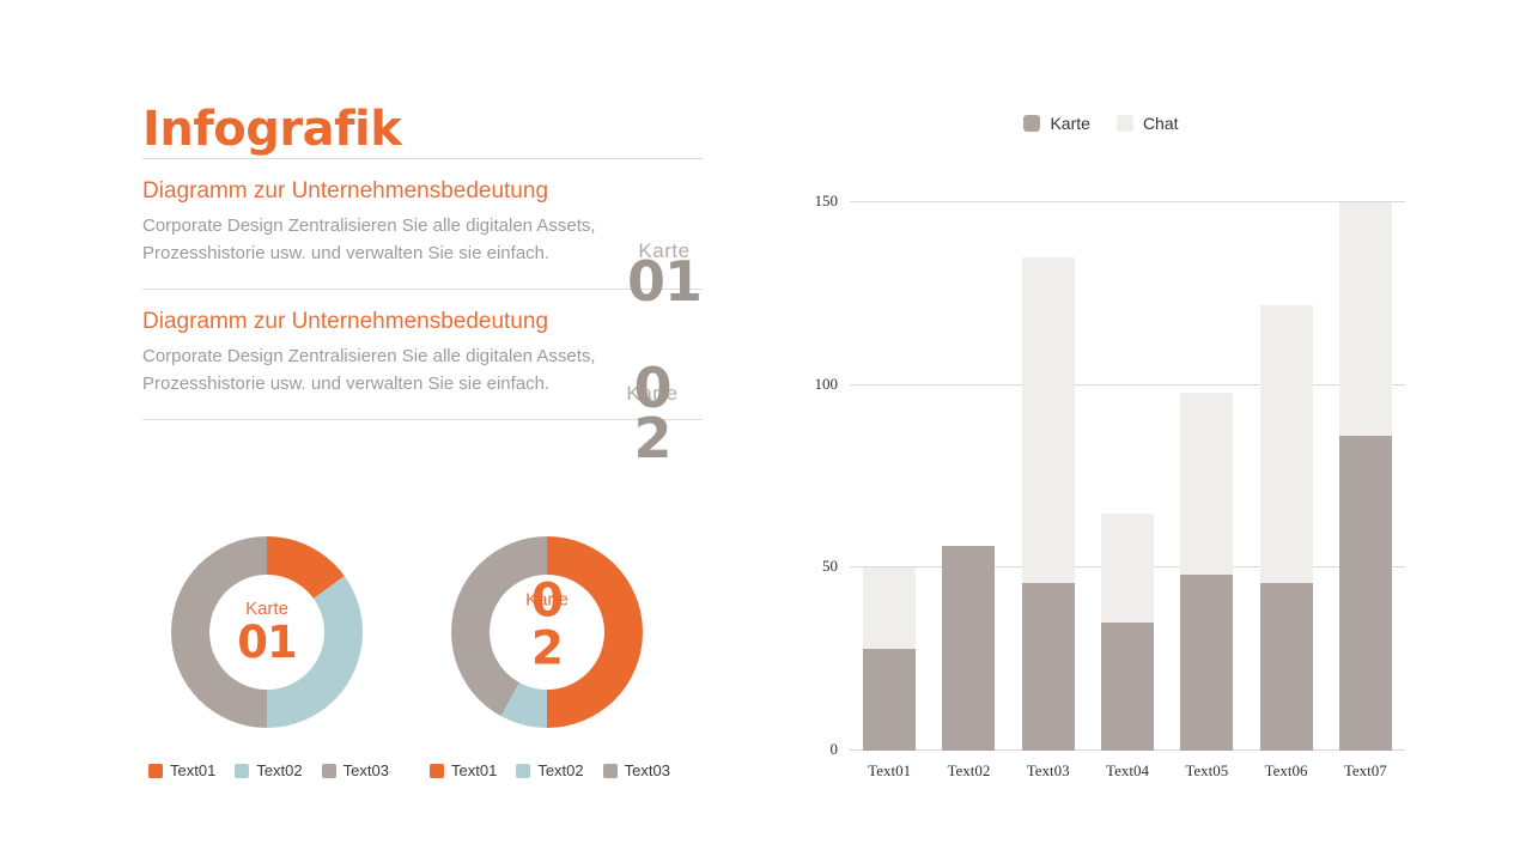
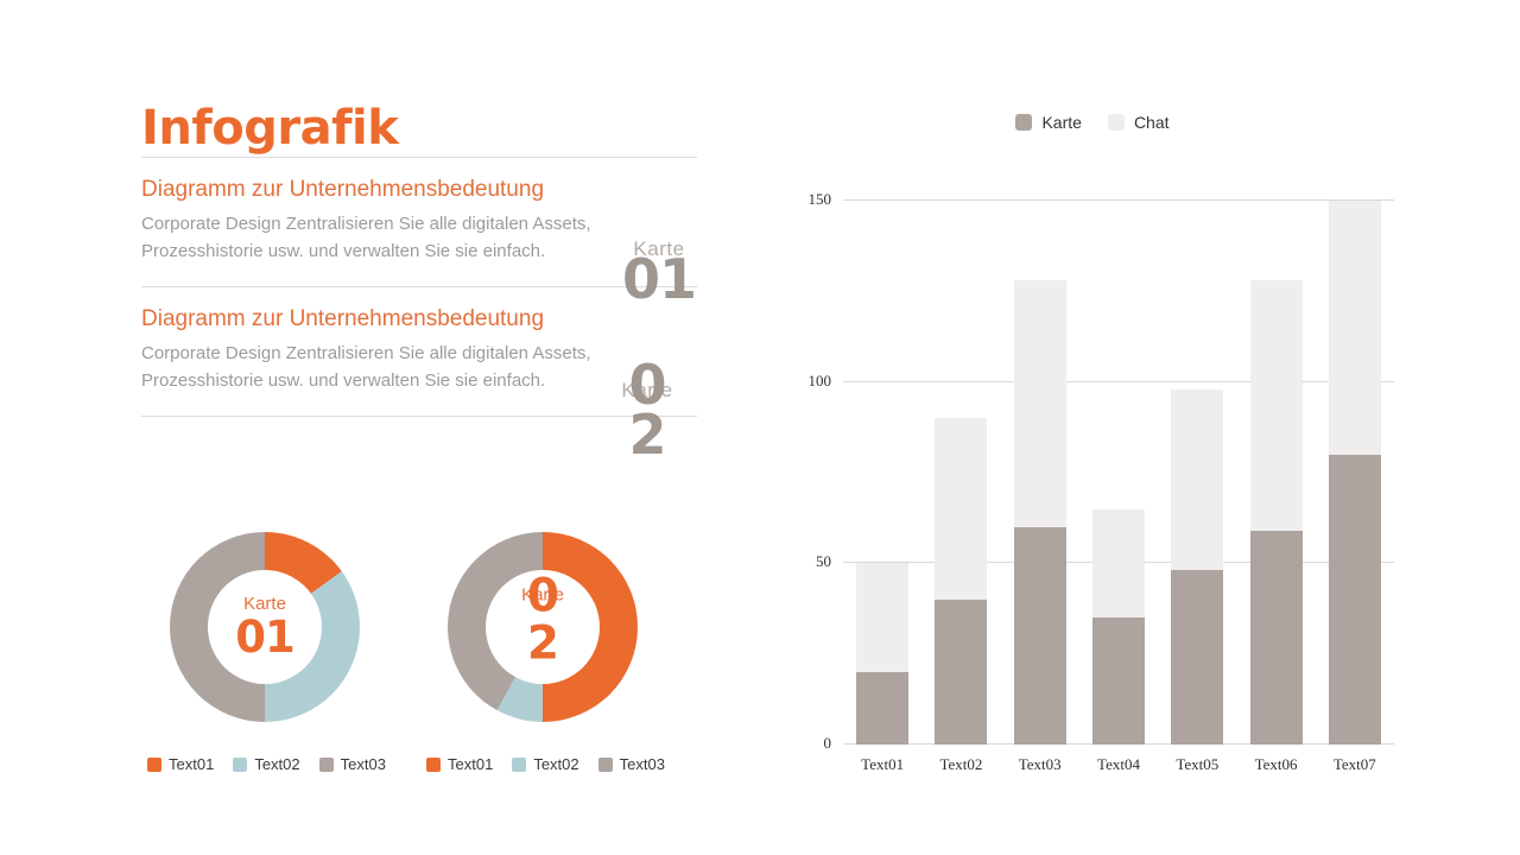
Karte/Text01: 28 -> 20
Chat/Text02: 36 -> 90
Karte/Text02: 56 -> 40
Chat/Text03: 135 -> 128
Karte/Text03: 46 -> 60
Chat/Text06: 122 -> 128
Karte/Text06: 46 -> 59
Karte/Text07: 86 -> 80
